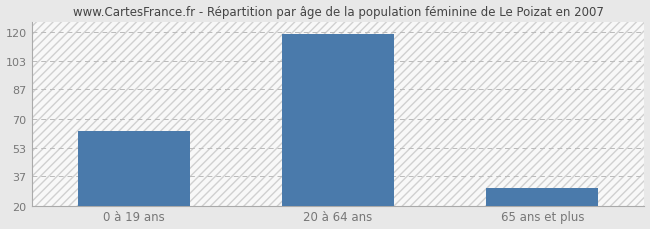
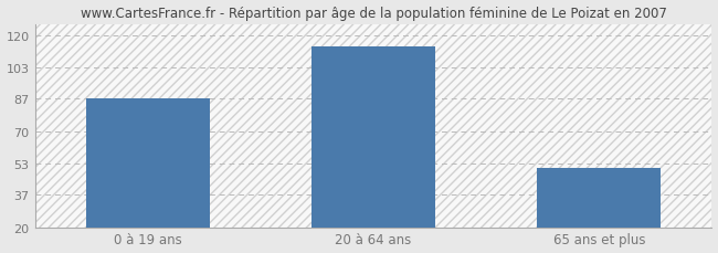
0 à 19 ans: 63 -> 87
20 à 64 ans: 119 -> 114
65 ans et plus: 30 -> 51
